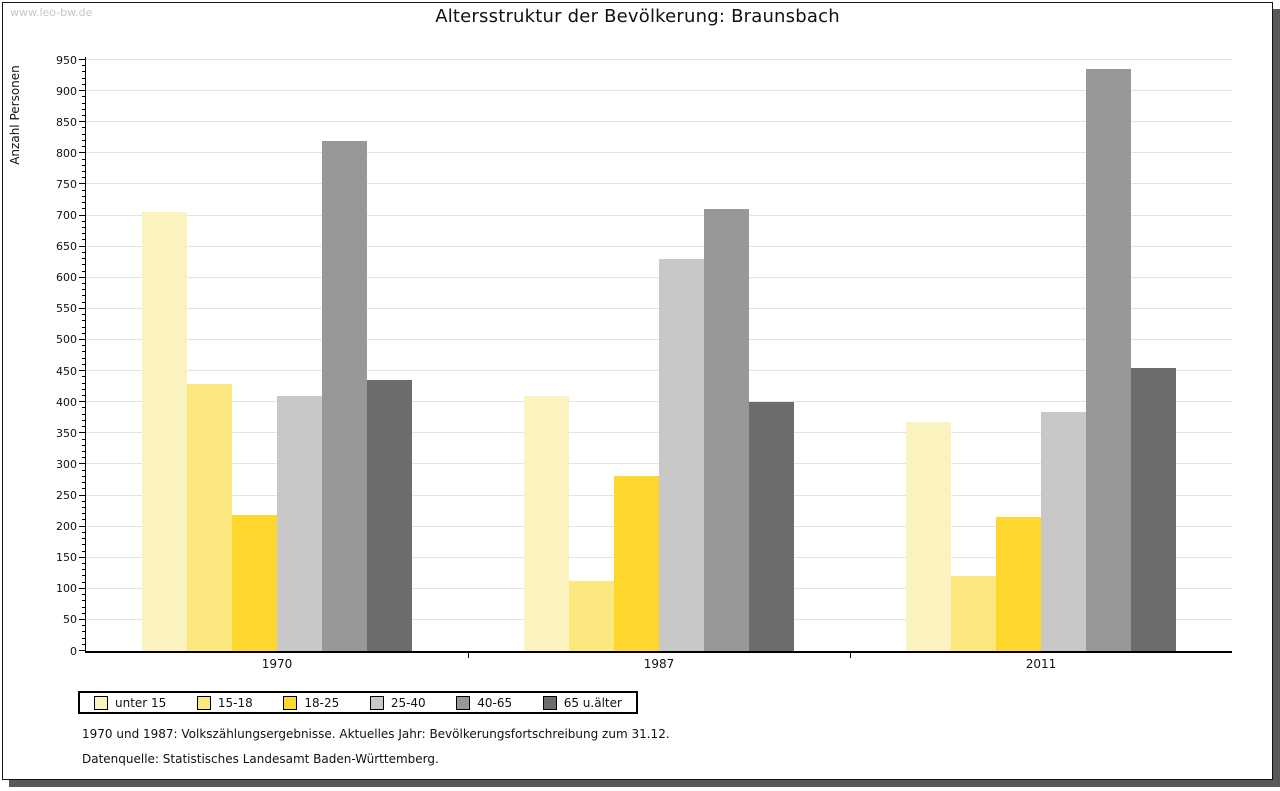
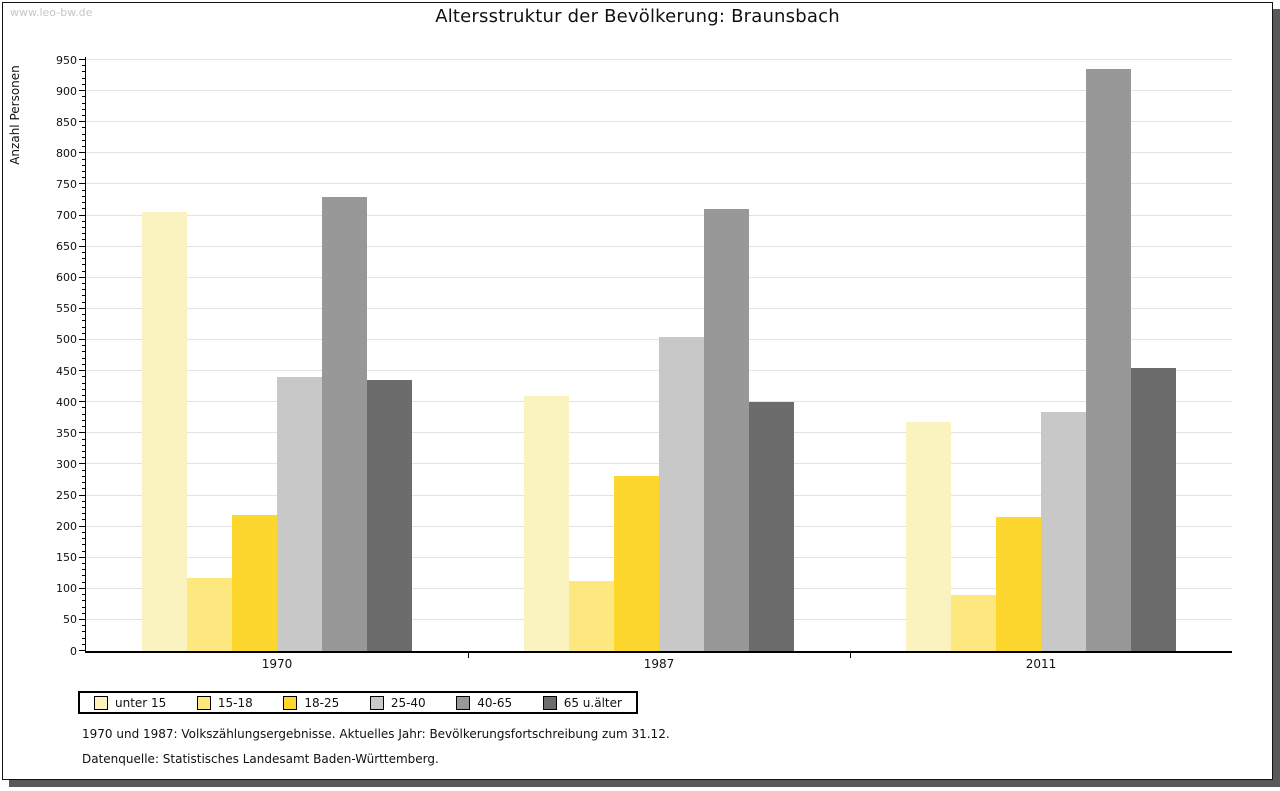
15-18/1970: 430 -> 120
25-40/1970: 410 -> 440
40-65/1970: 820 -> 730
25-40/1987: 630 -> 500
15-18/2011: 120 -> 90
